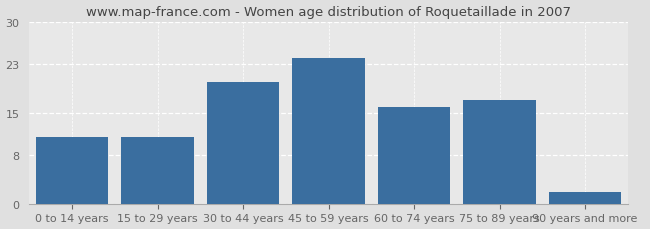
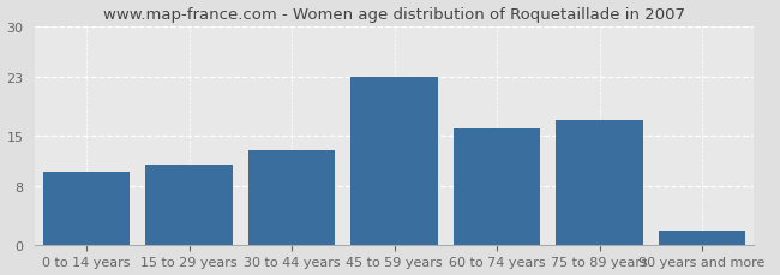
0 to 14 years: 11 -> 10
30 to 44 years: 20 -> 13
45 to 59 years: 24 -> 23
